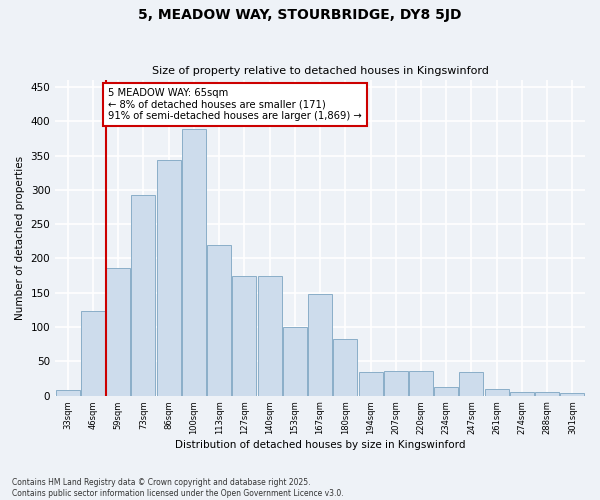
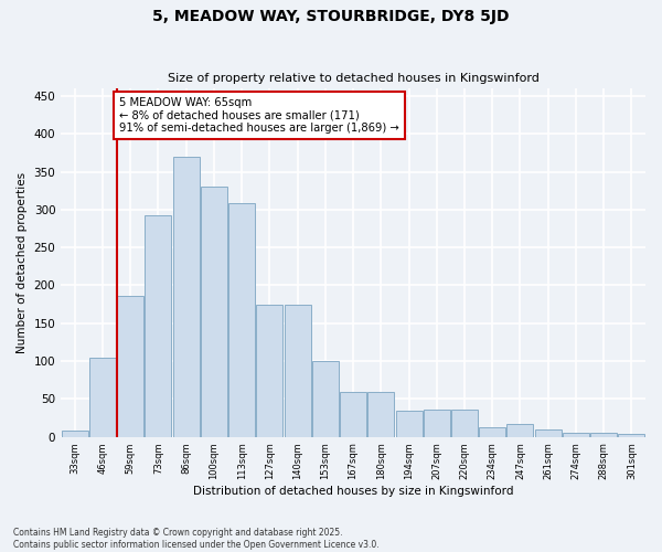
46sqm: 124 -> 104
86sqm: 344 -> 370
100sqm: 388 -> 330
113sqm: 220 -> 308
167sqm: 148 -> 59
180sqm: 82 -> 59
247sqm: 34 -> 17
